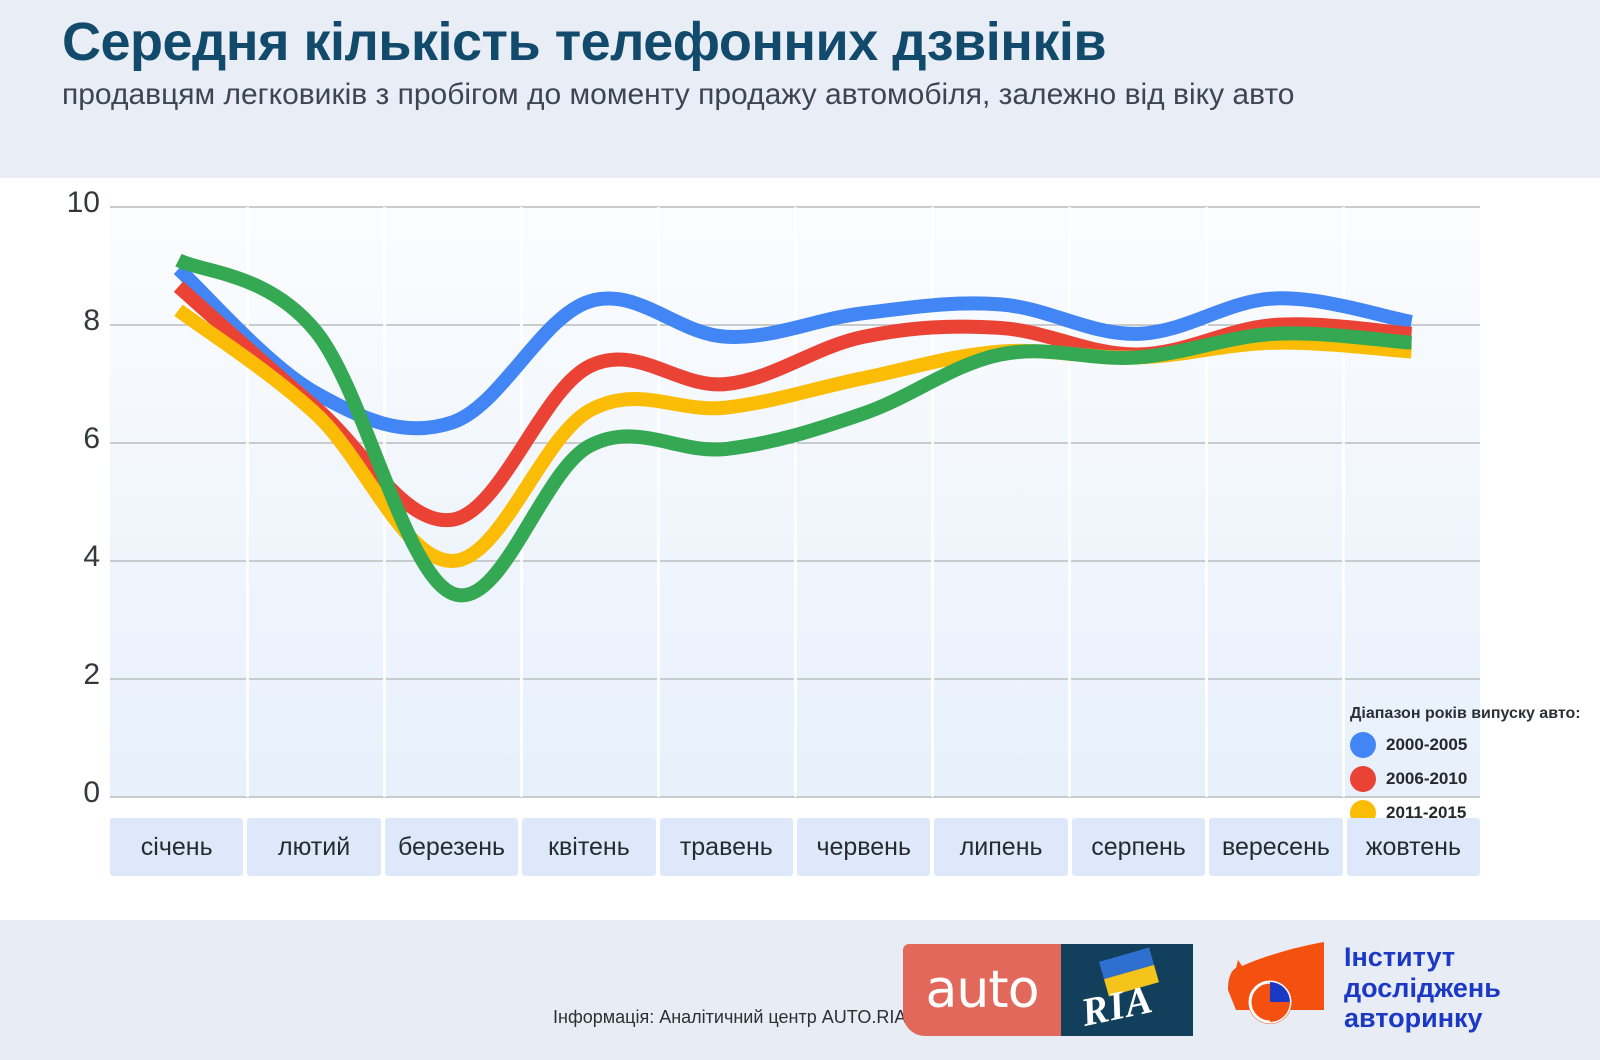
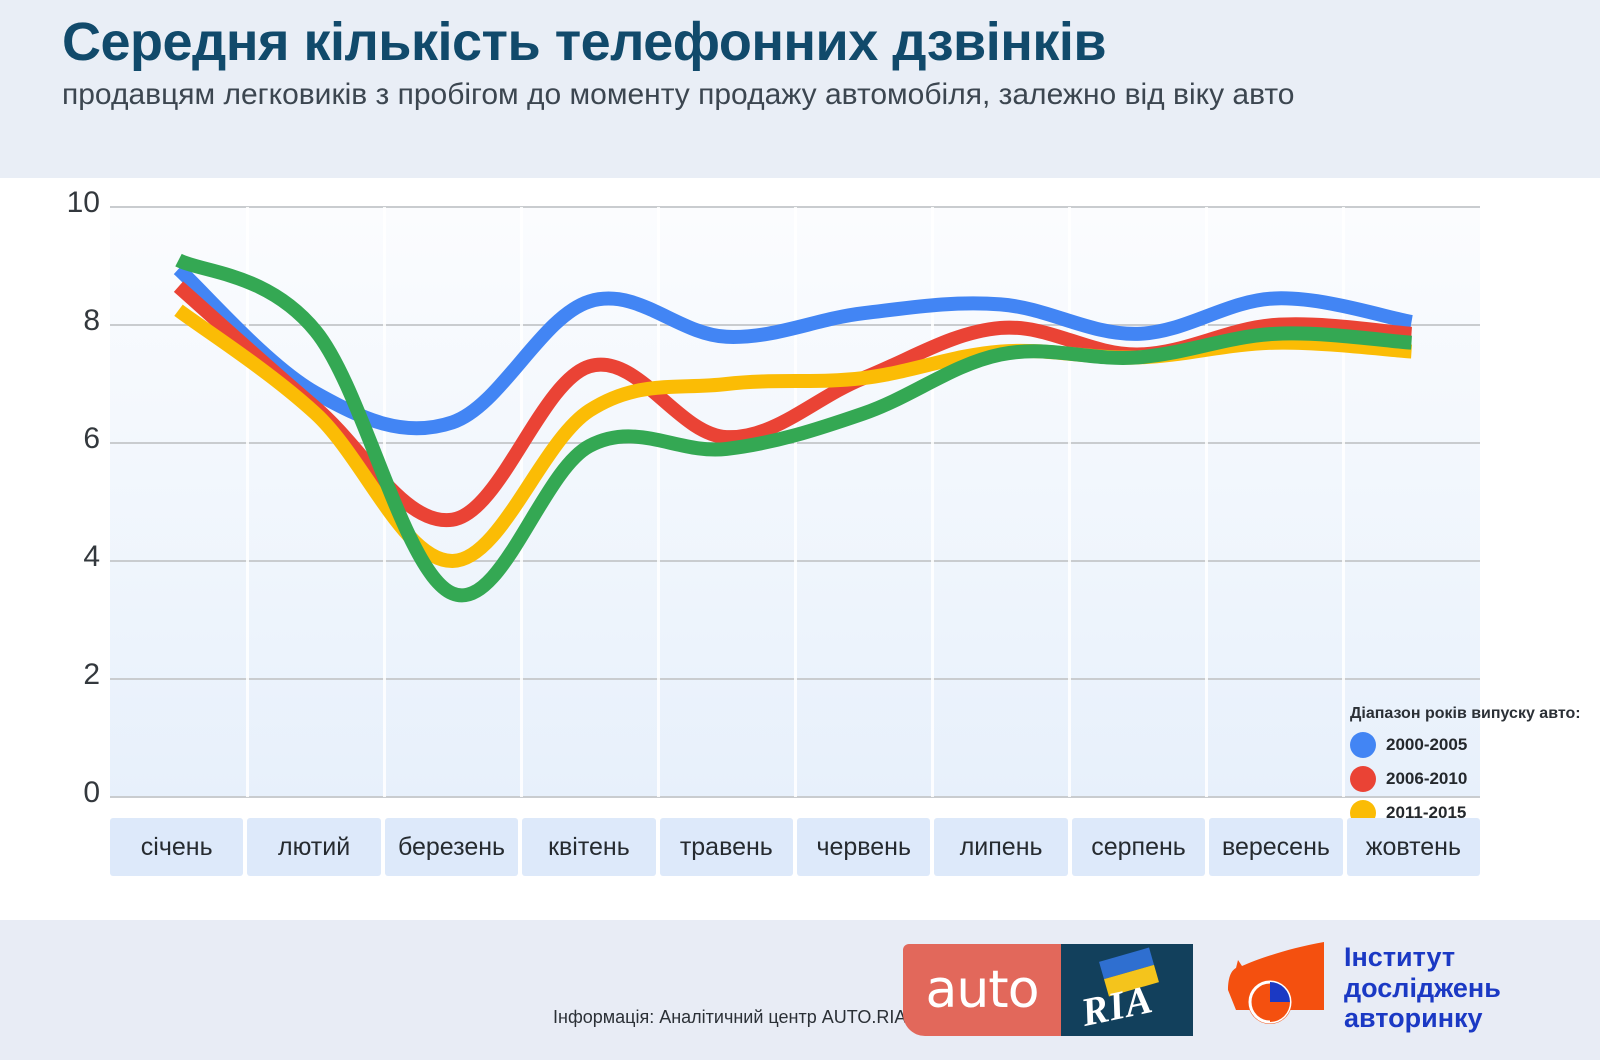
2006-2010/травень: 7.0 -> 6.1
2011-2015/травень: 6.6 -> 7.0
2006-2010/червень: 7.8 -> 7.1
